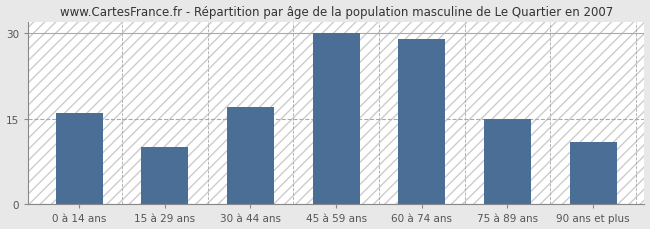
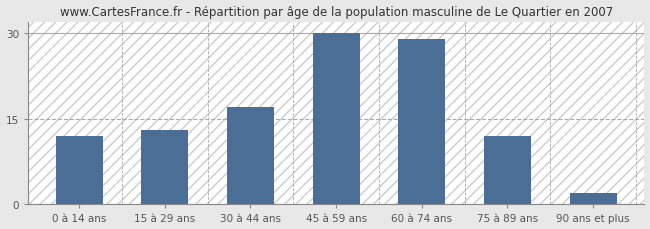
0 à 14 ans: 16 -> 12
15 à 29 ans: 10 -> 13
75 à 89 ans: 15 -> 12
90 ans et plus: 11 -> 2
